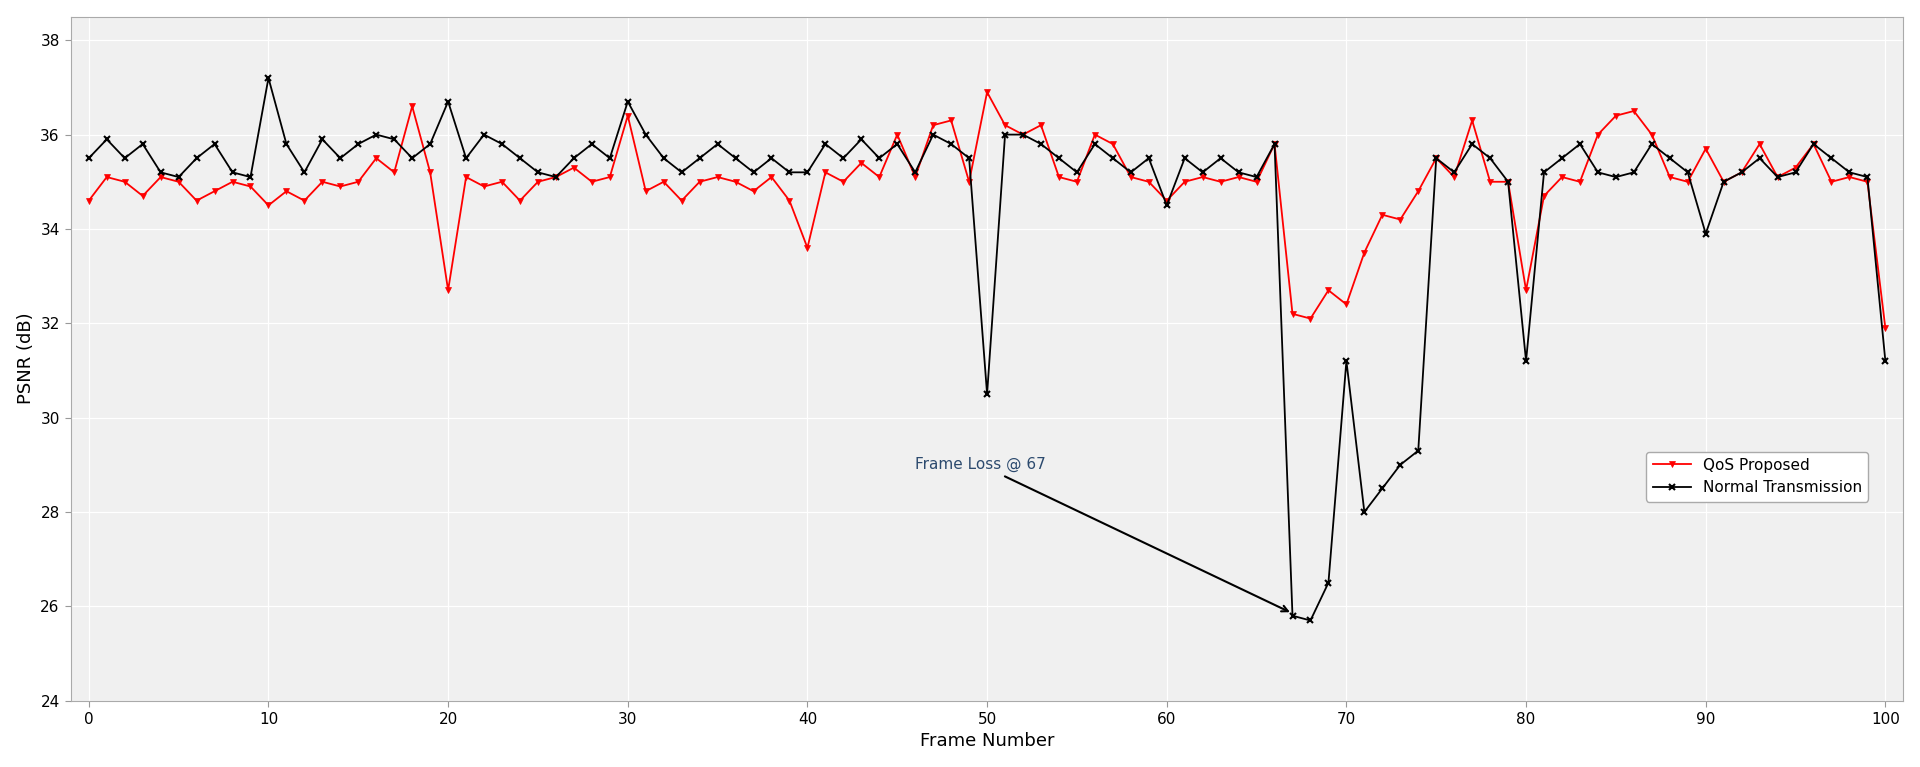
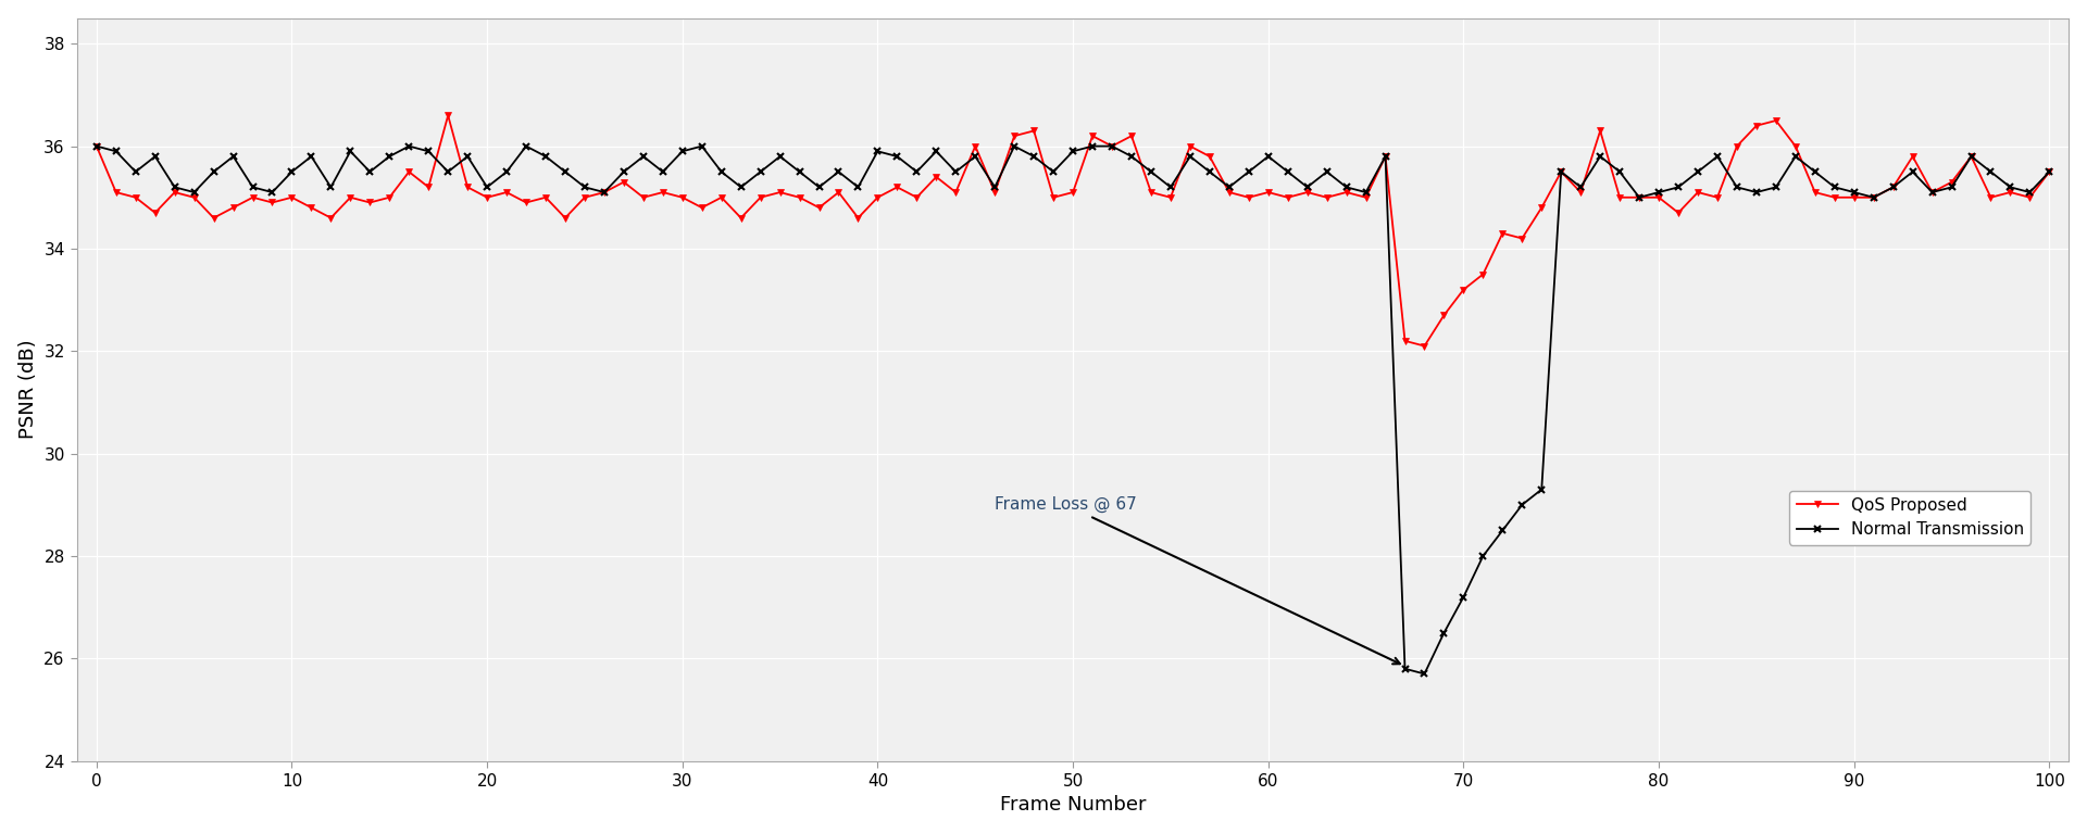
QoS Proposed/0: 34.6 -> 36.0
Normal Transmission/0: 35.5 -> 36.0
QoS Proposed/10: 34.5 -> 35.0
Normal Transmission/10: 37.2 -> 35.5
QoS Proposed/20: 32.7 -> 35.0
Normal Transmission/20: 36.7 -> 35.2
QoS Proposed/30: 36.4 -> 35.0
Normal Transmission/30: 36.7 -> 35.9
QoS Proposed/40: 33.6 -> 35.0
Normal Transmission/40: 35.2 -> 35.9
QoS Proposed/50: 36.9 -> 35.1
Normal Transmission/50: 30.5 -> 35.9
QoS Proposed/60: 34.6 -> 35.1
Normal Transmission/60: 34.5 -> 35.8
QoS Proposed/70: 32.4 -> 33.2
Normal Transmission/70: 31.2 -> 27.2
QoS Proposed/80: 32.7 -> 35.0
Normal Transmission/80: 31.2 -> 35.1
QoS Proposed/90: 35.7 -> 35.0
Normal Transmission/90: 33.9 -> 35.1
QoS Proposed/100: 31.9 -> 35.5
Normal Transmission/100: 31.2 -> 35.5
